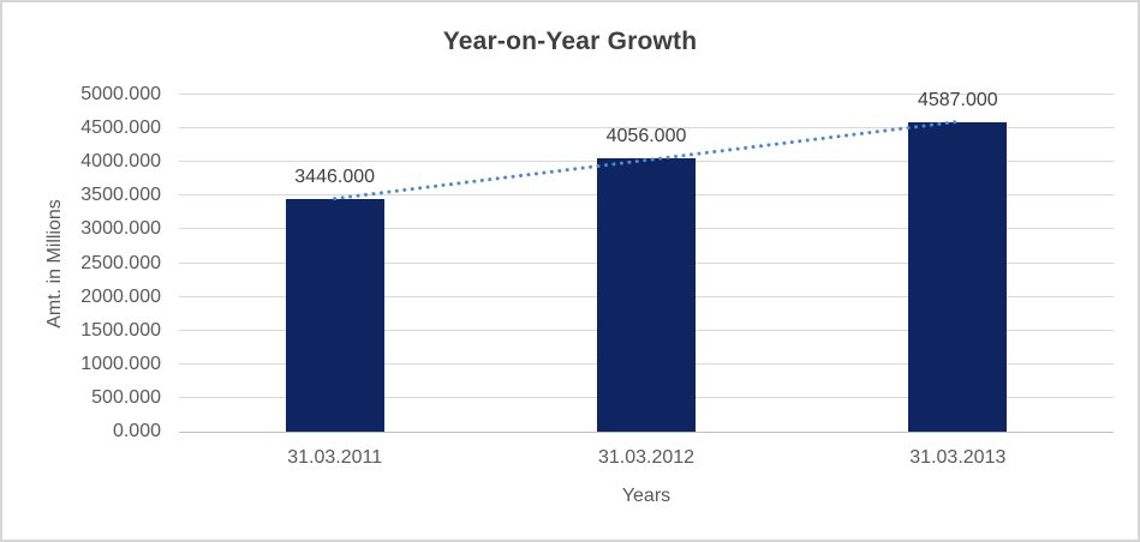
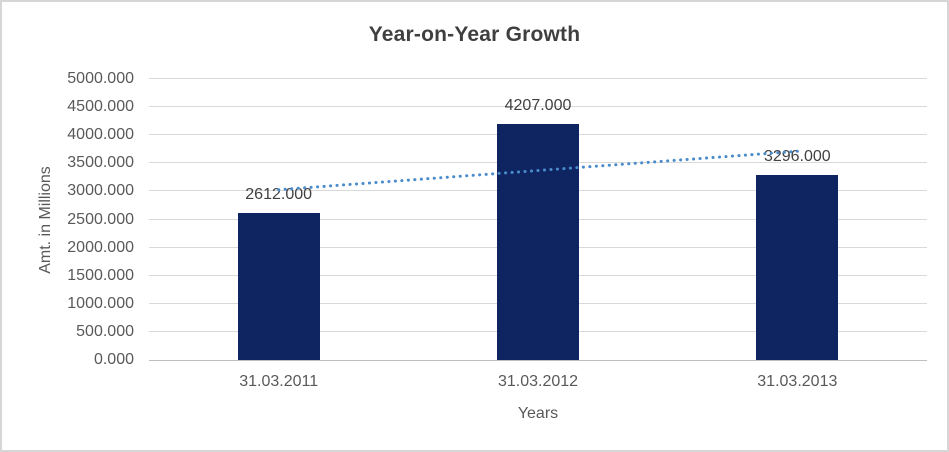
31.03.2011: 3446.000 -> 2612.000
31.03.2012: 4056.000 -> 4207.000
31.03.2013: 4587.000 -> 3296.000
